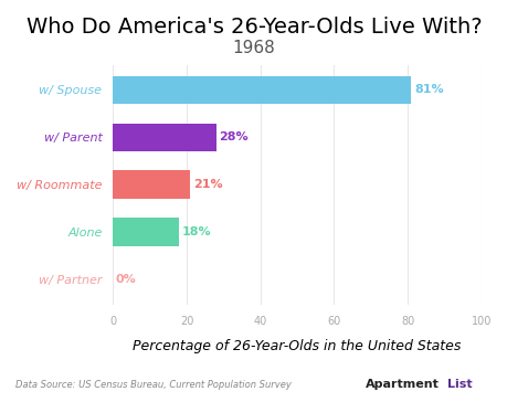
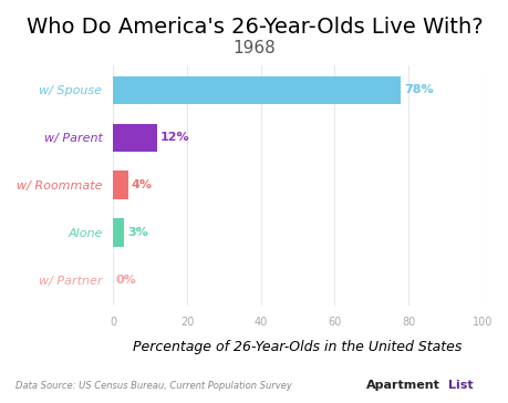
w/ Spouse: 81% -> 78%
w/ Parent: 28% -> 12%
w/ Roommate: 21% -> 4%
Alone: 18% -> 3%
